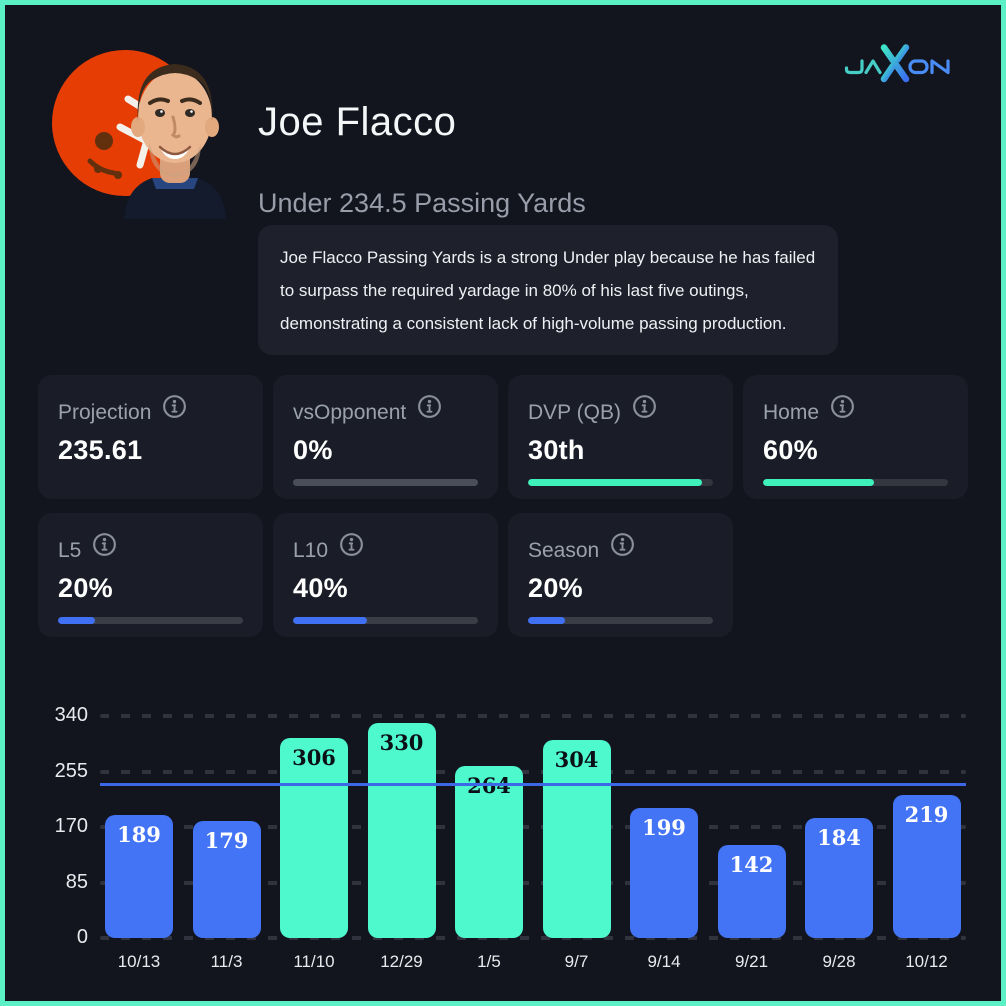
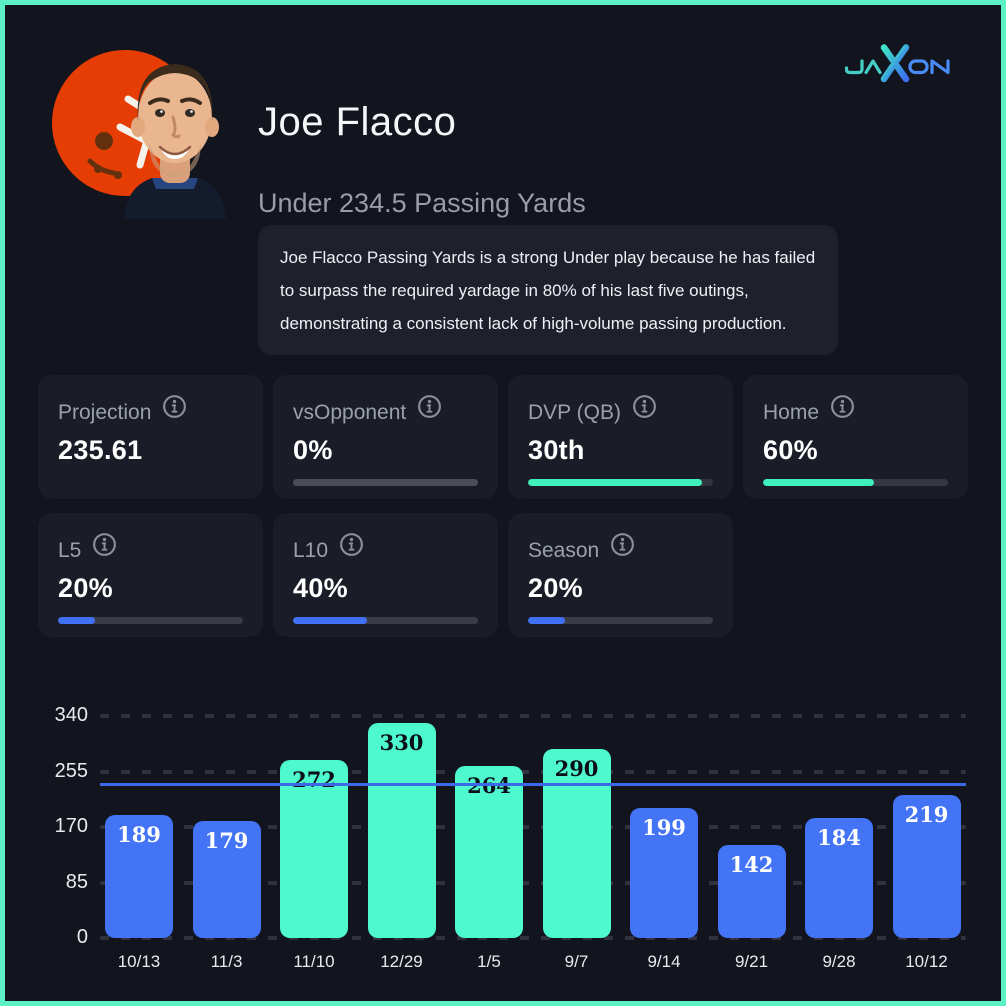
11/10: 306 -> 272
9/7: 304 -> 290
